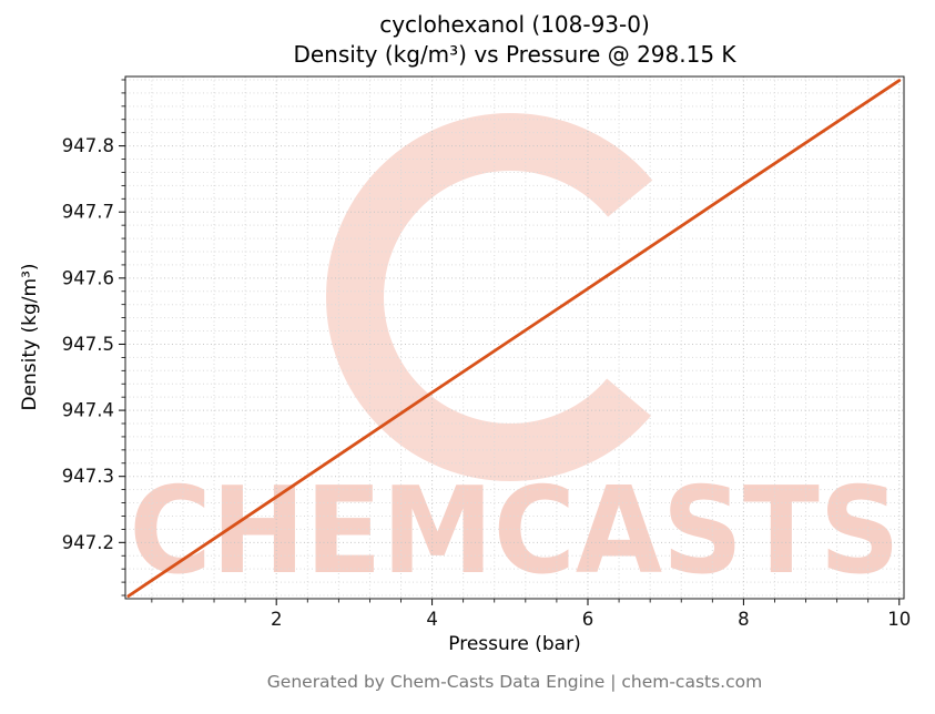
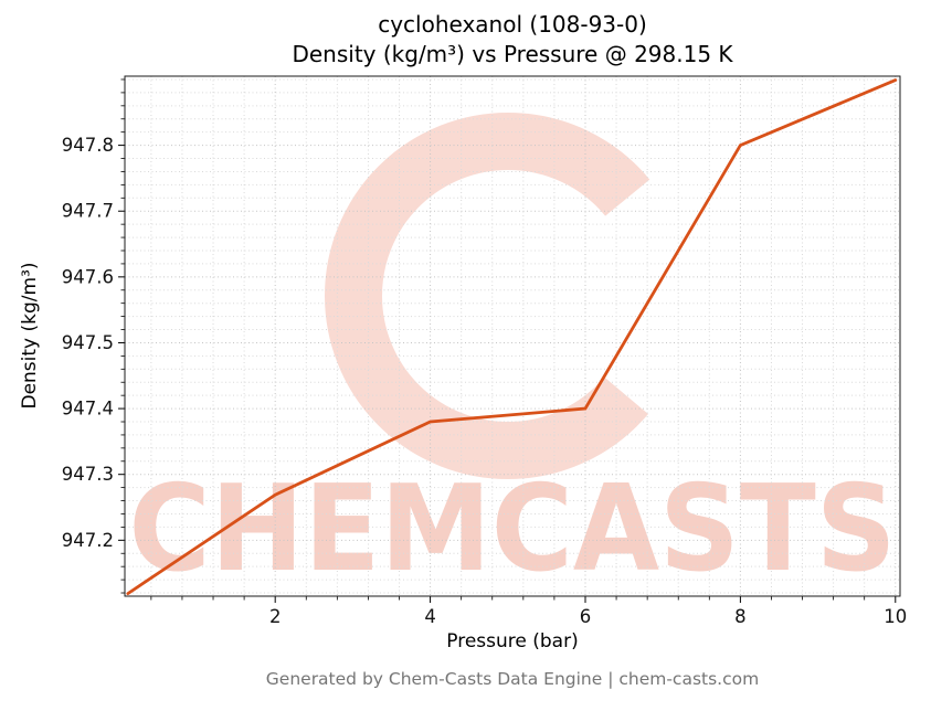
4: 947.43 -> 947.38
6: 947.58 -> 947.40
8: 947.74 -> 947.80
